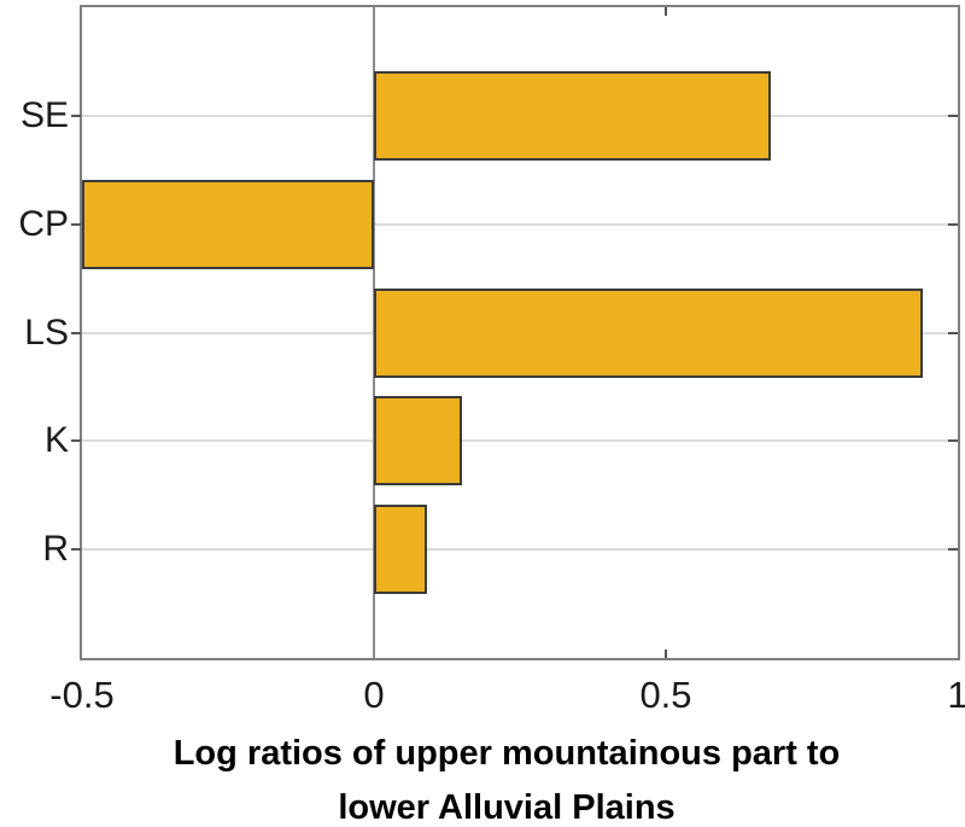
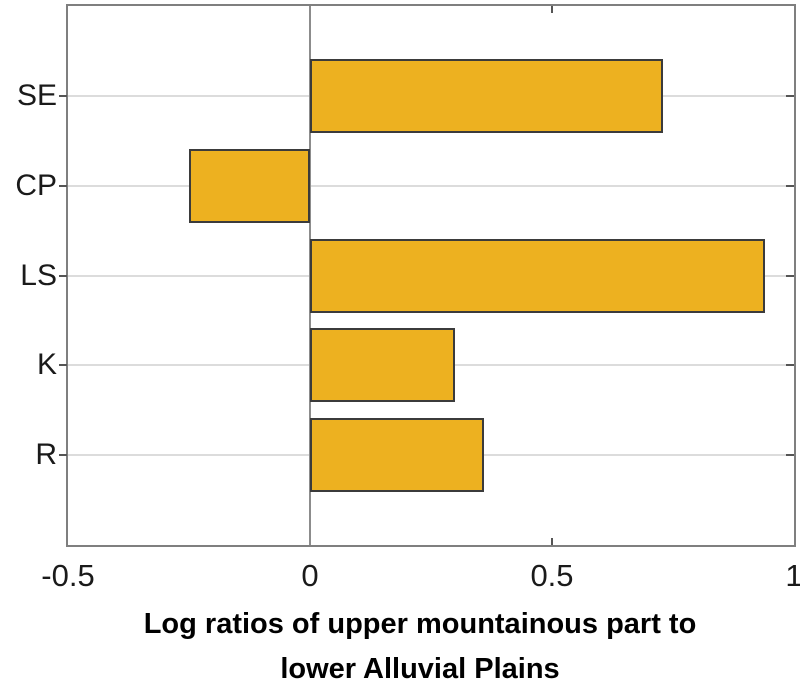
SE: 0.68 -> 0.73
CP: -0.50 -> -0.25
K: 0.15 -> 0.30
R: 0.09 -> 0.36
